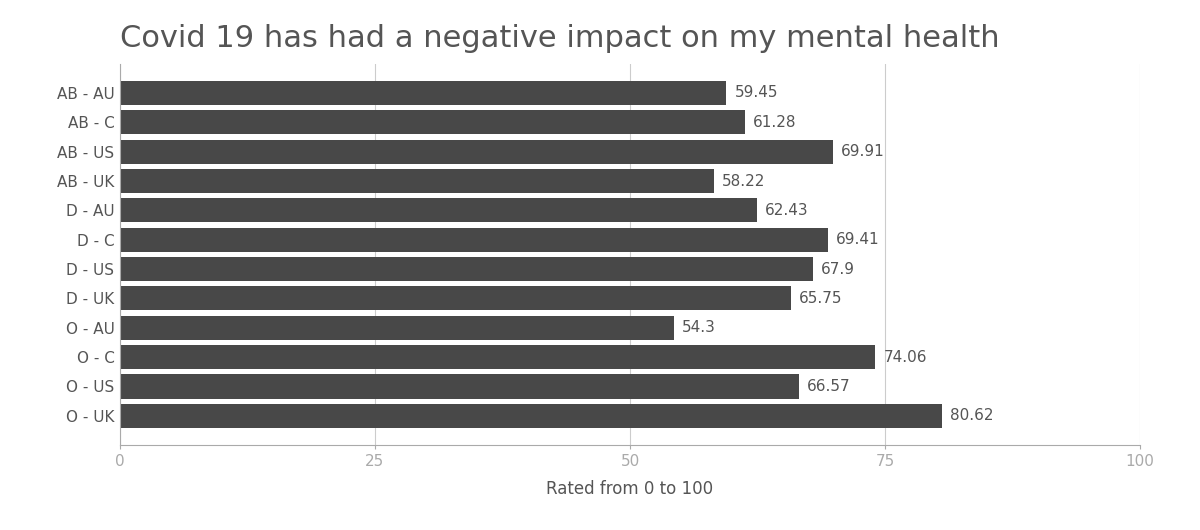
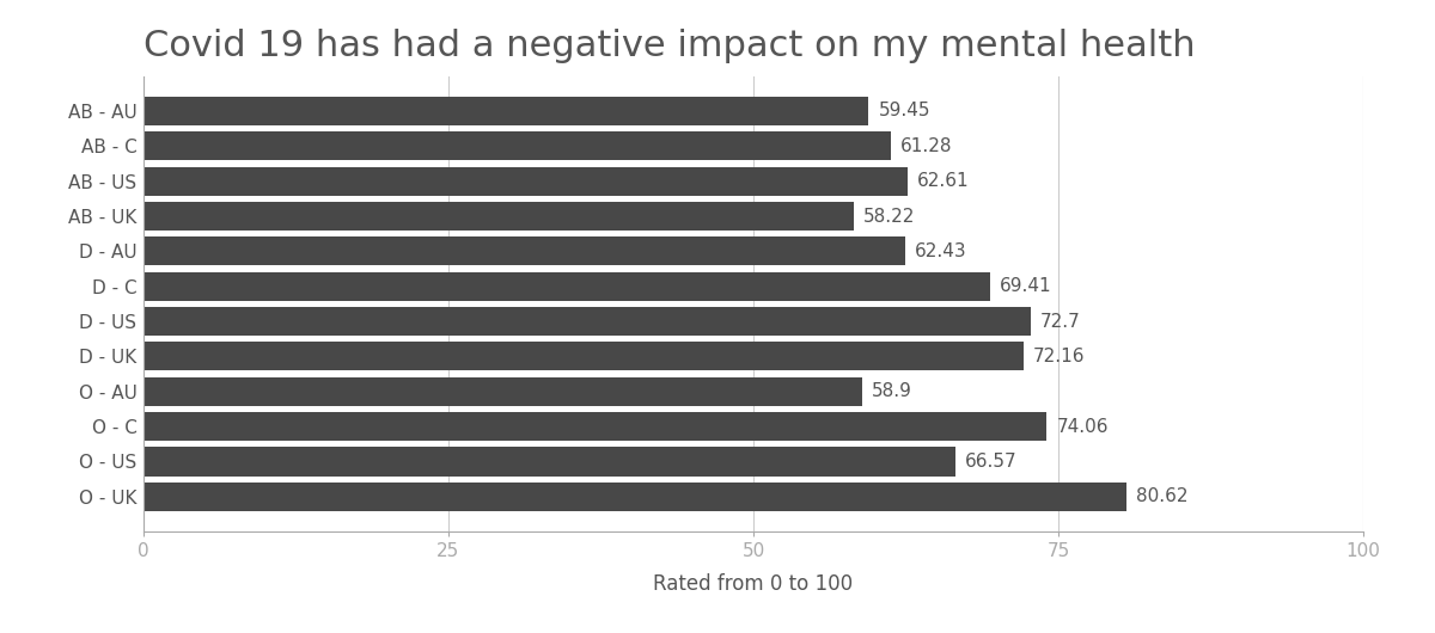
AB - US: 69.91 -> 62.61
D - US: 67.9 -> 72.7
D - UK: 65.75 -> 72.16
O - AU: 54.3 -> 58.9
